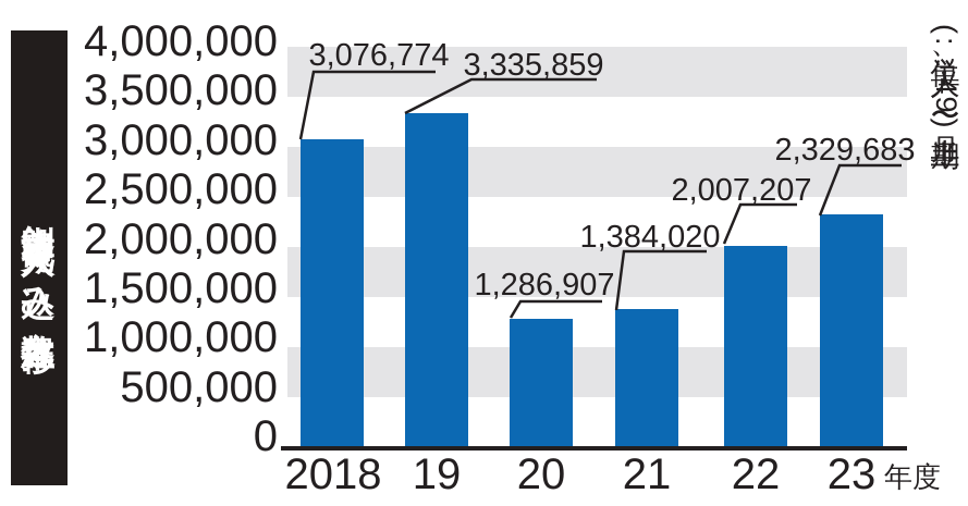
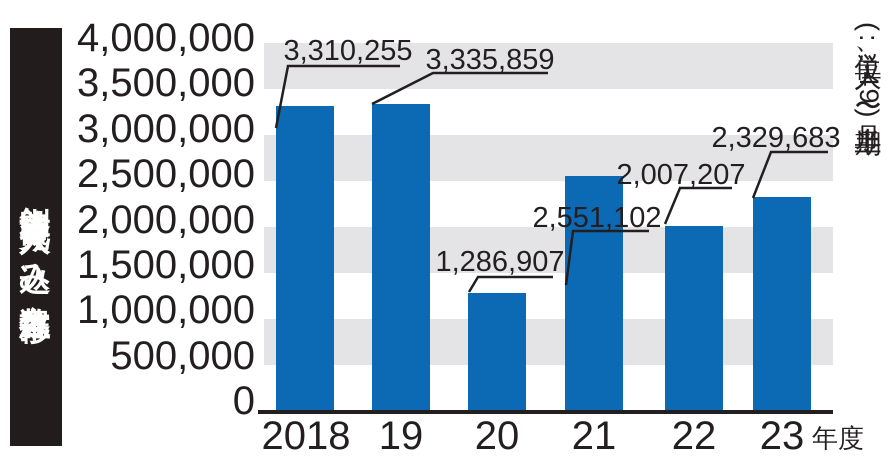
2018: 3,076,774 -> 3,310,255
21: 1,384,020 -> 2,551,102
